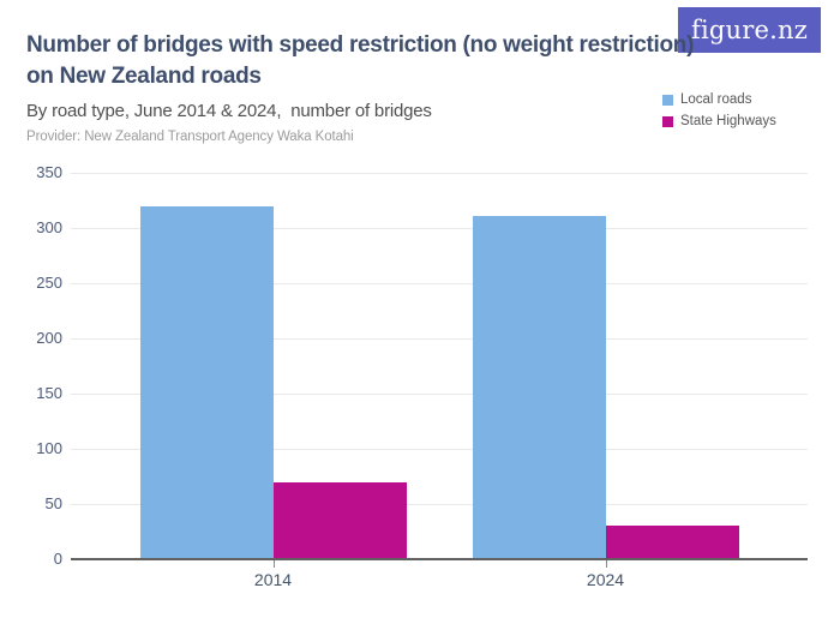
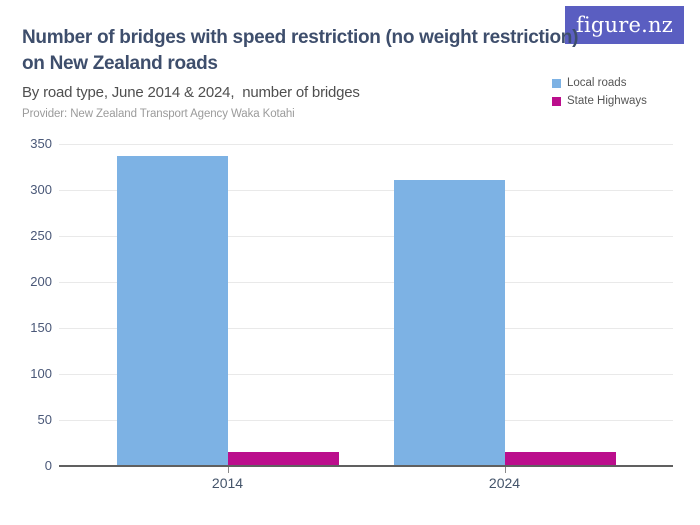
Local roads/2014: 320 -> 340
State Highways/2014: 70 -> 20
State Highways/2024: 30 -> 20
